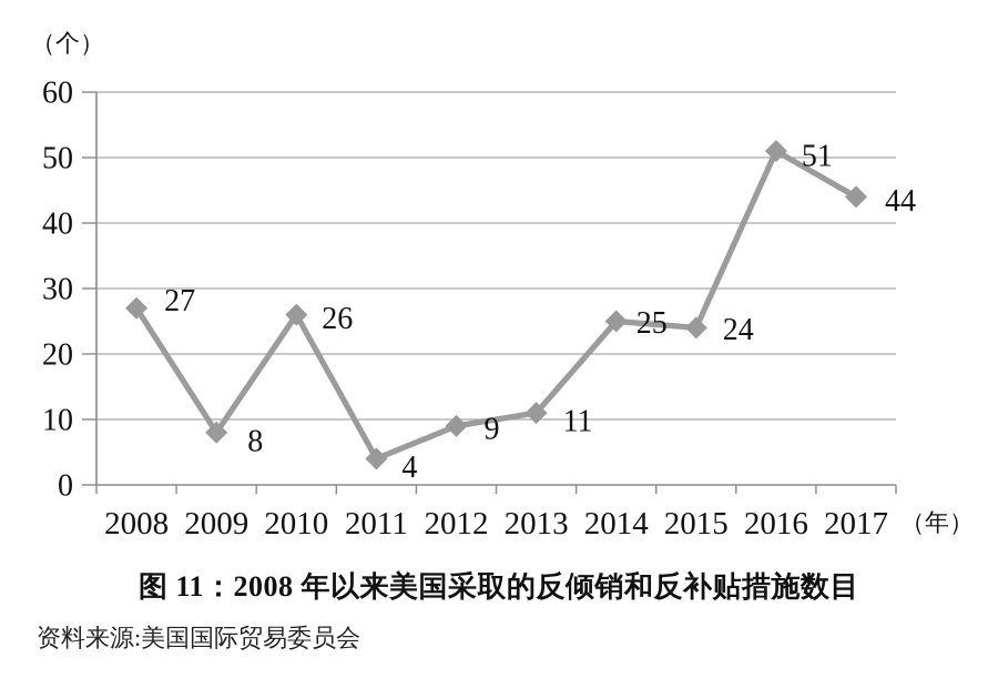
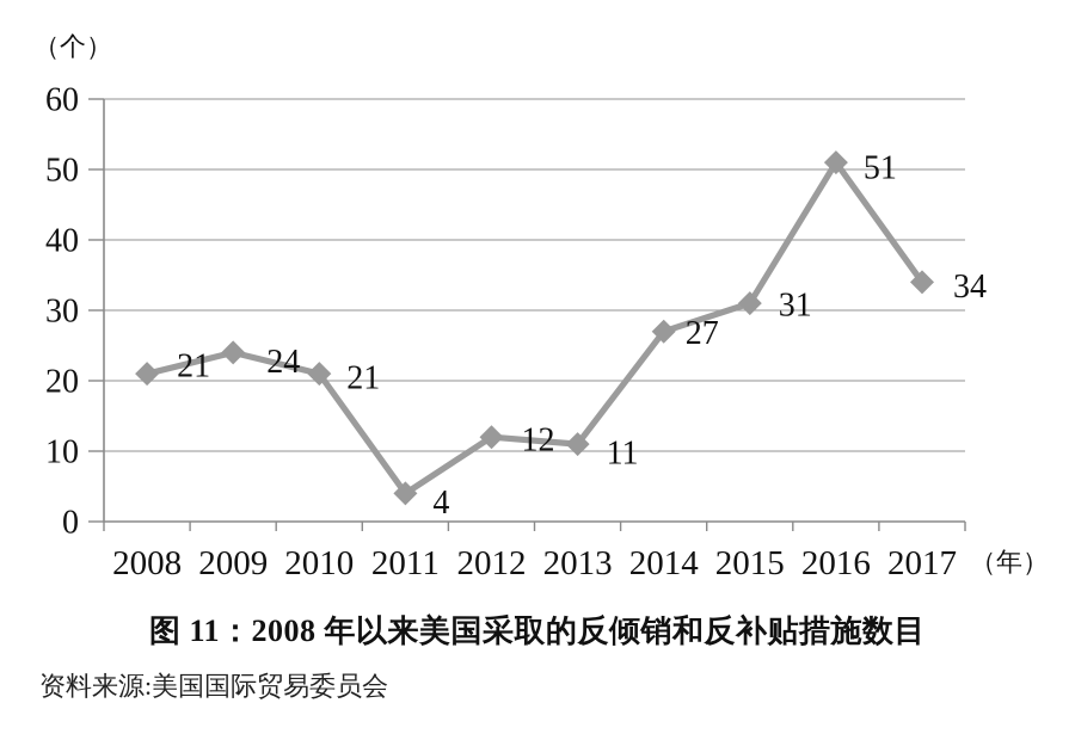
2008: 27 -> 21
2009: 8 -> 24
2010: 26 -> 21
2012: 9 -> 12
2014: 25 -> 27
2015: 24 -> 31
2017: 44 -> 34
